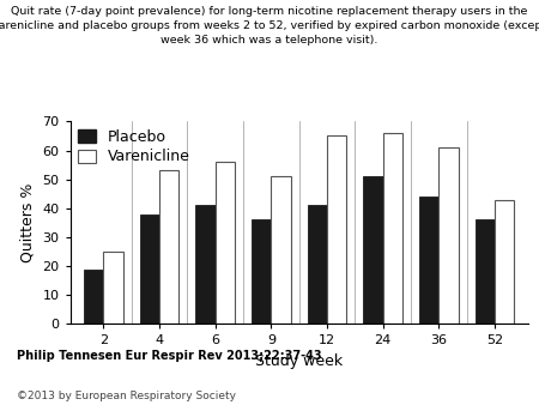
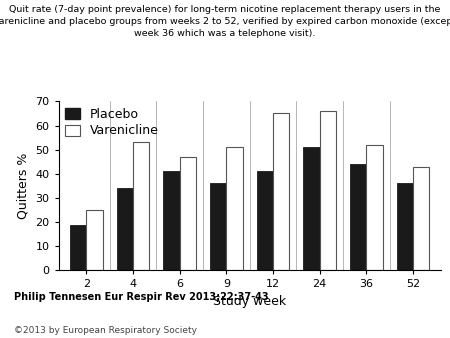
Placebo/4: 38 -> 34
Varenicline/6: 56 -> 47
Varenicline/36: 61 -> 52
